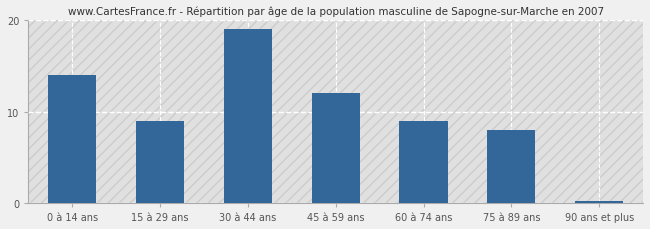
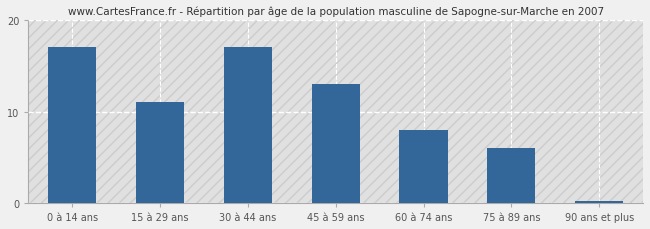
0 à 14 ans: 14.0 -> 17.0
15 à 29 ans: 9.0 -> 11.0
30 à 44 ans: 19.0 -> 17.0
45 à 59 ans: 12.0 -> 13.0
60 à 74 ans: 9.0 -> 8.0
75 à 89 ans: 8.0 -> 6.0
